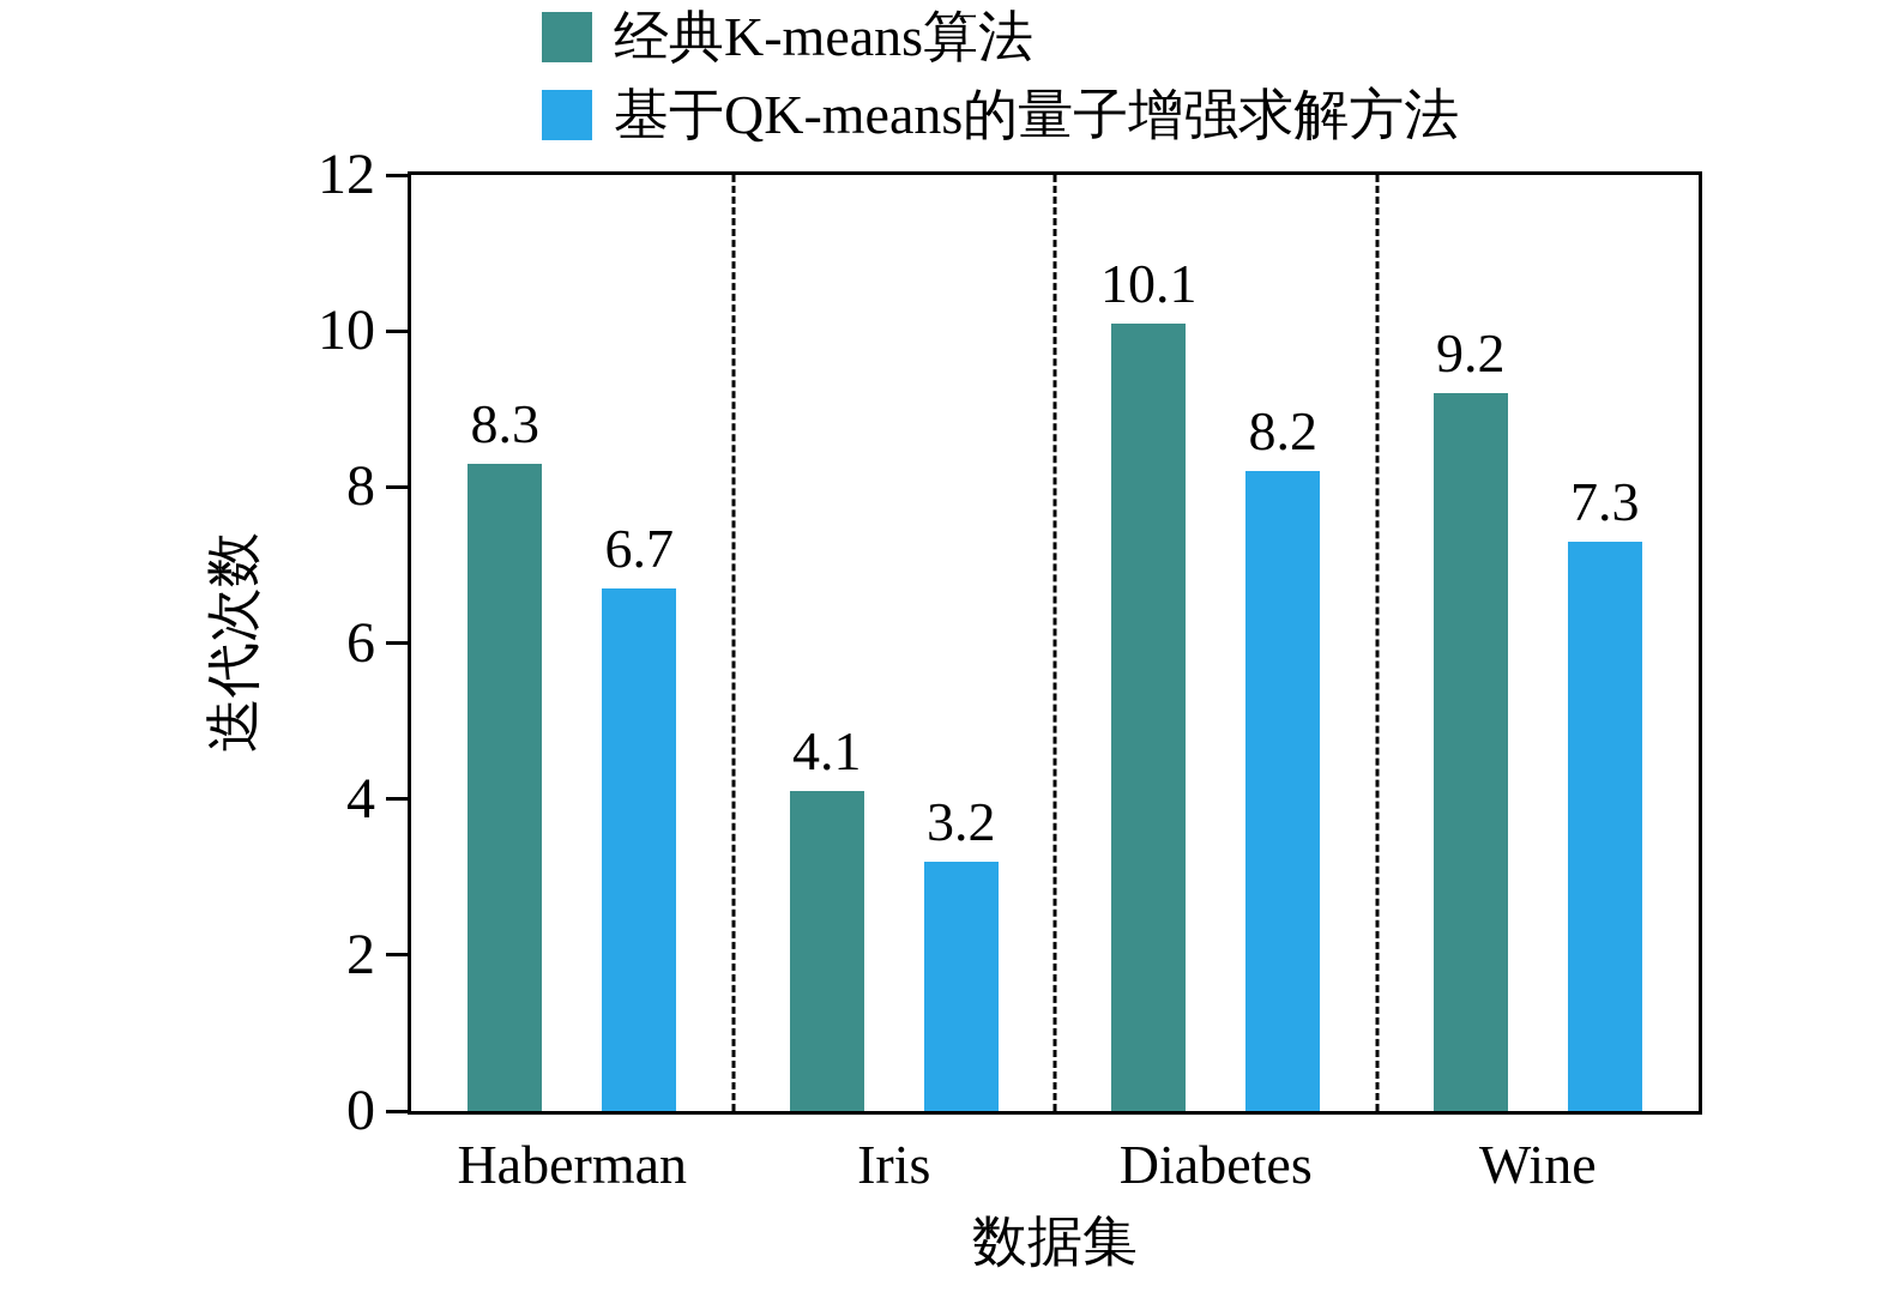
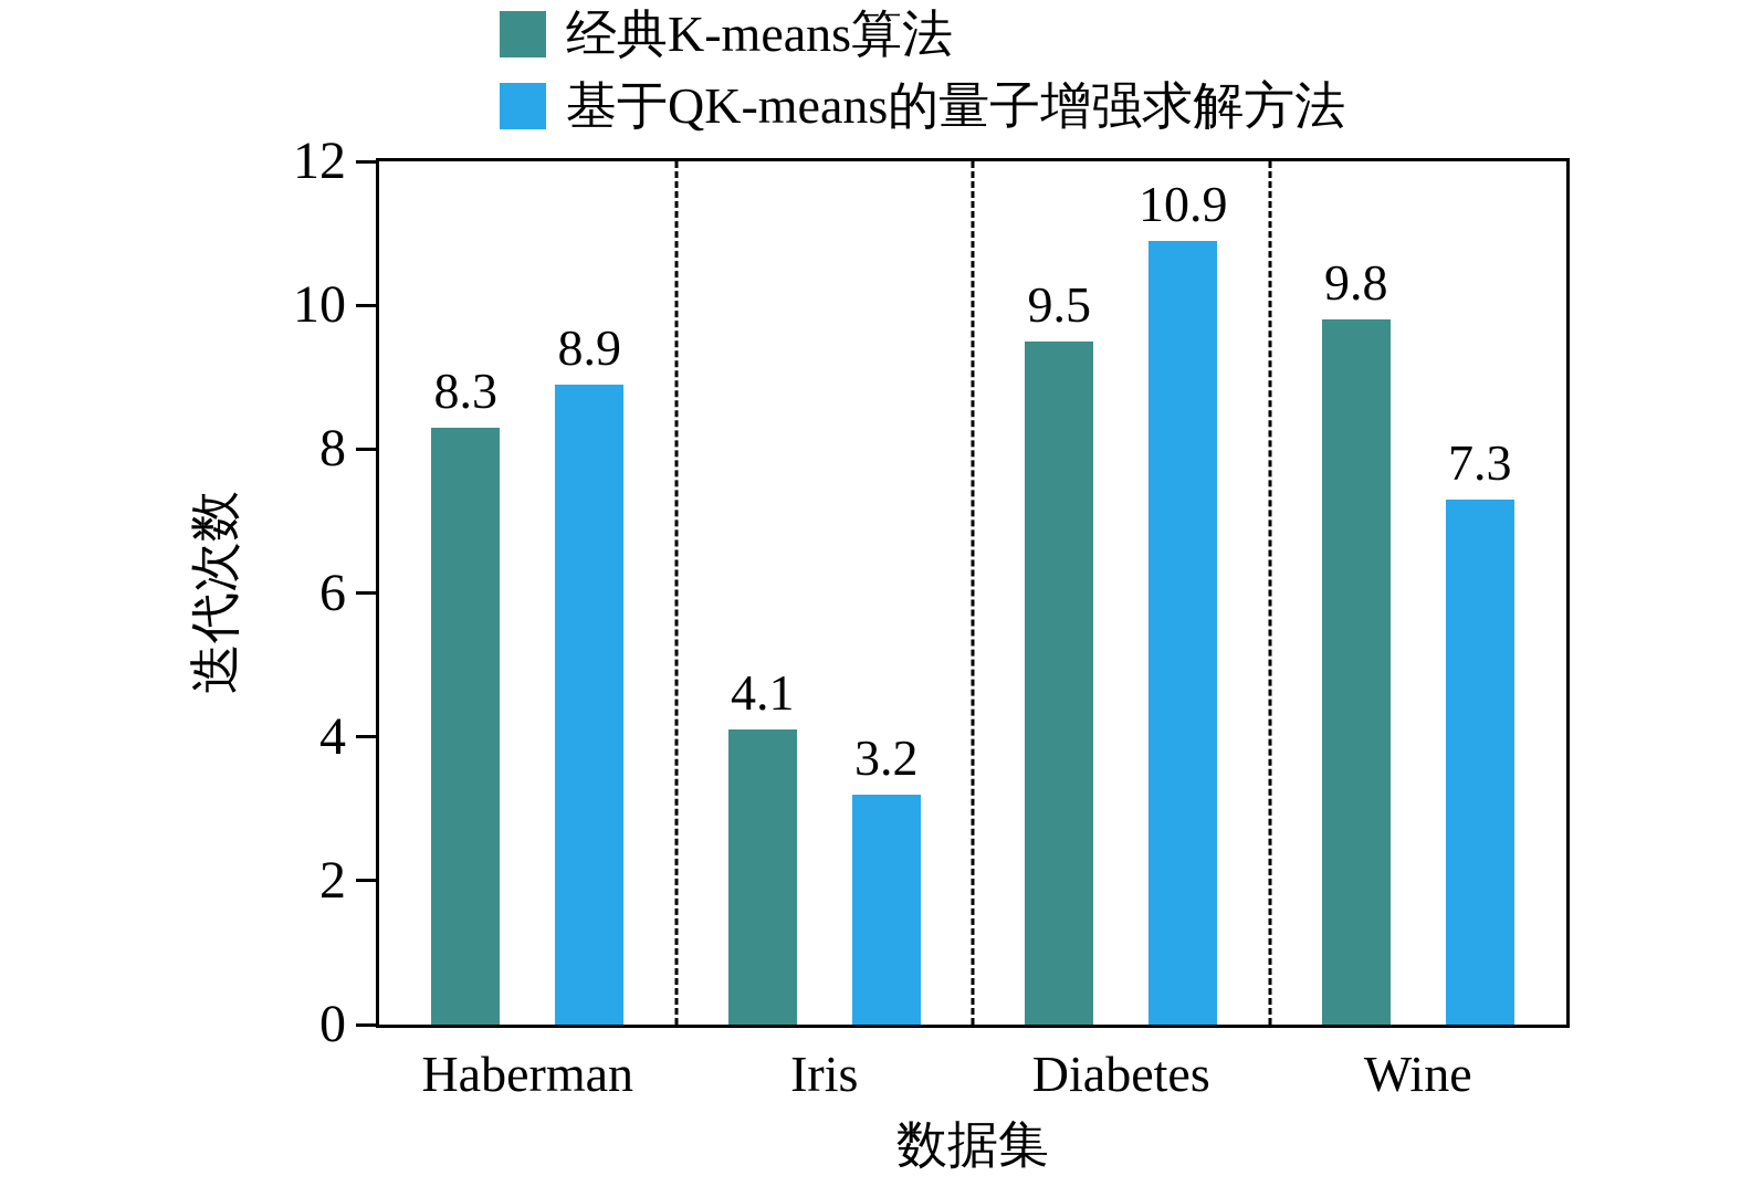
基于QK-means的量子增强求解方法/Haberman: 6.7 -> 8.9
经典K-means算法/Diabetes: 10.1 -> 9.5
基于QK-means的量子增强求解方法/Diabetes: 8.2 -> 10.9
经典K-means算法/Wine: 9.2 -> 9.8
